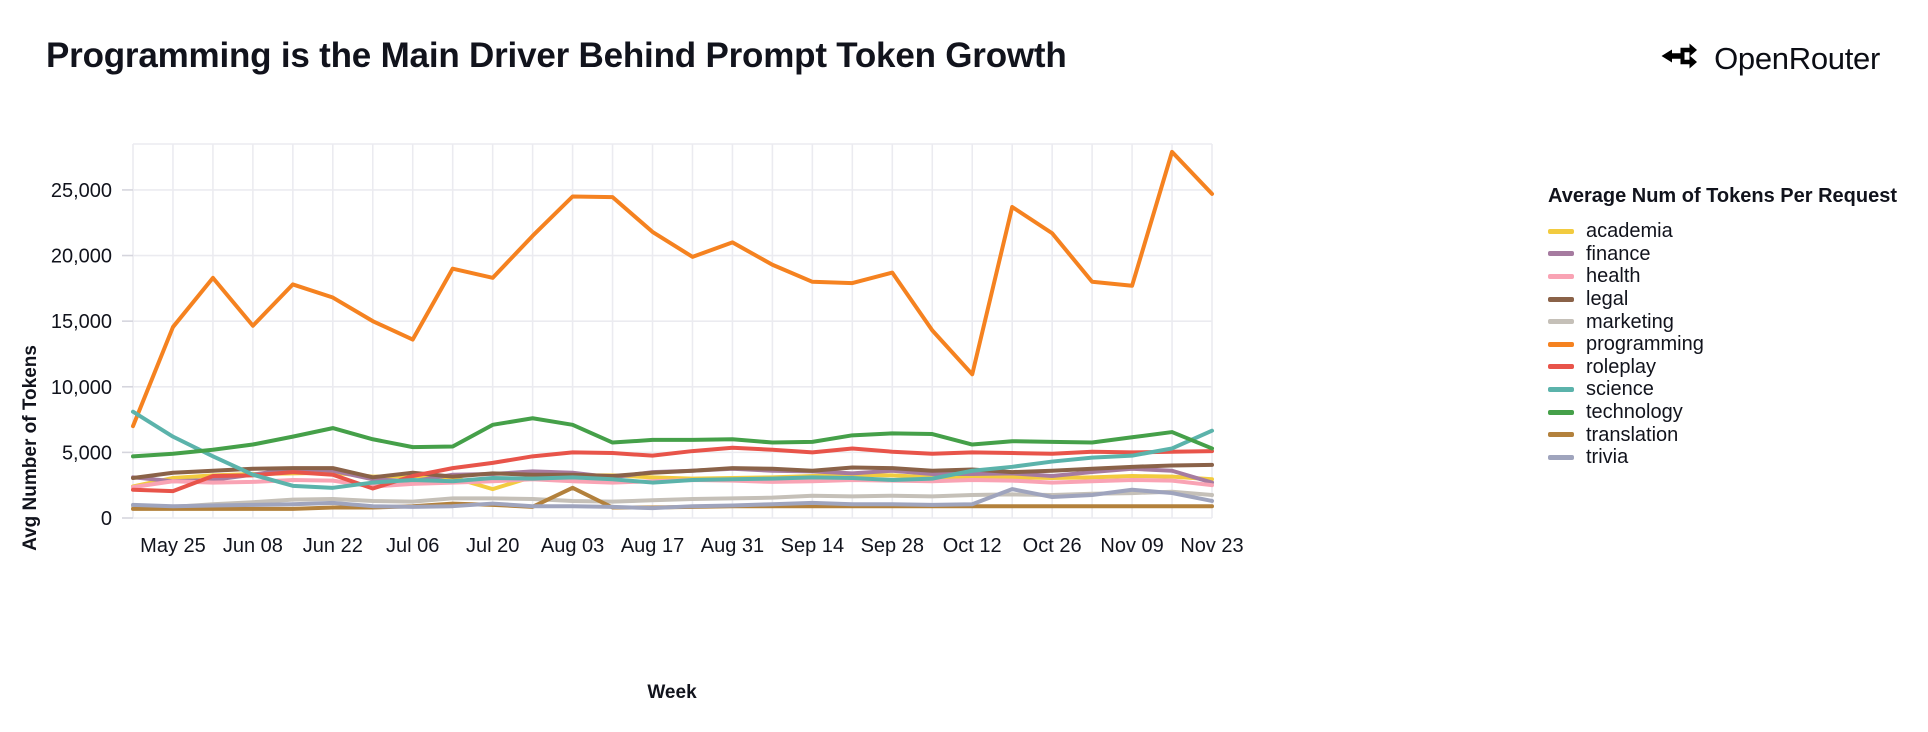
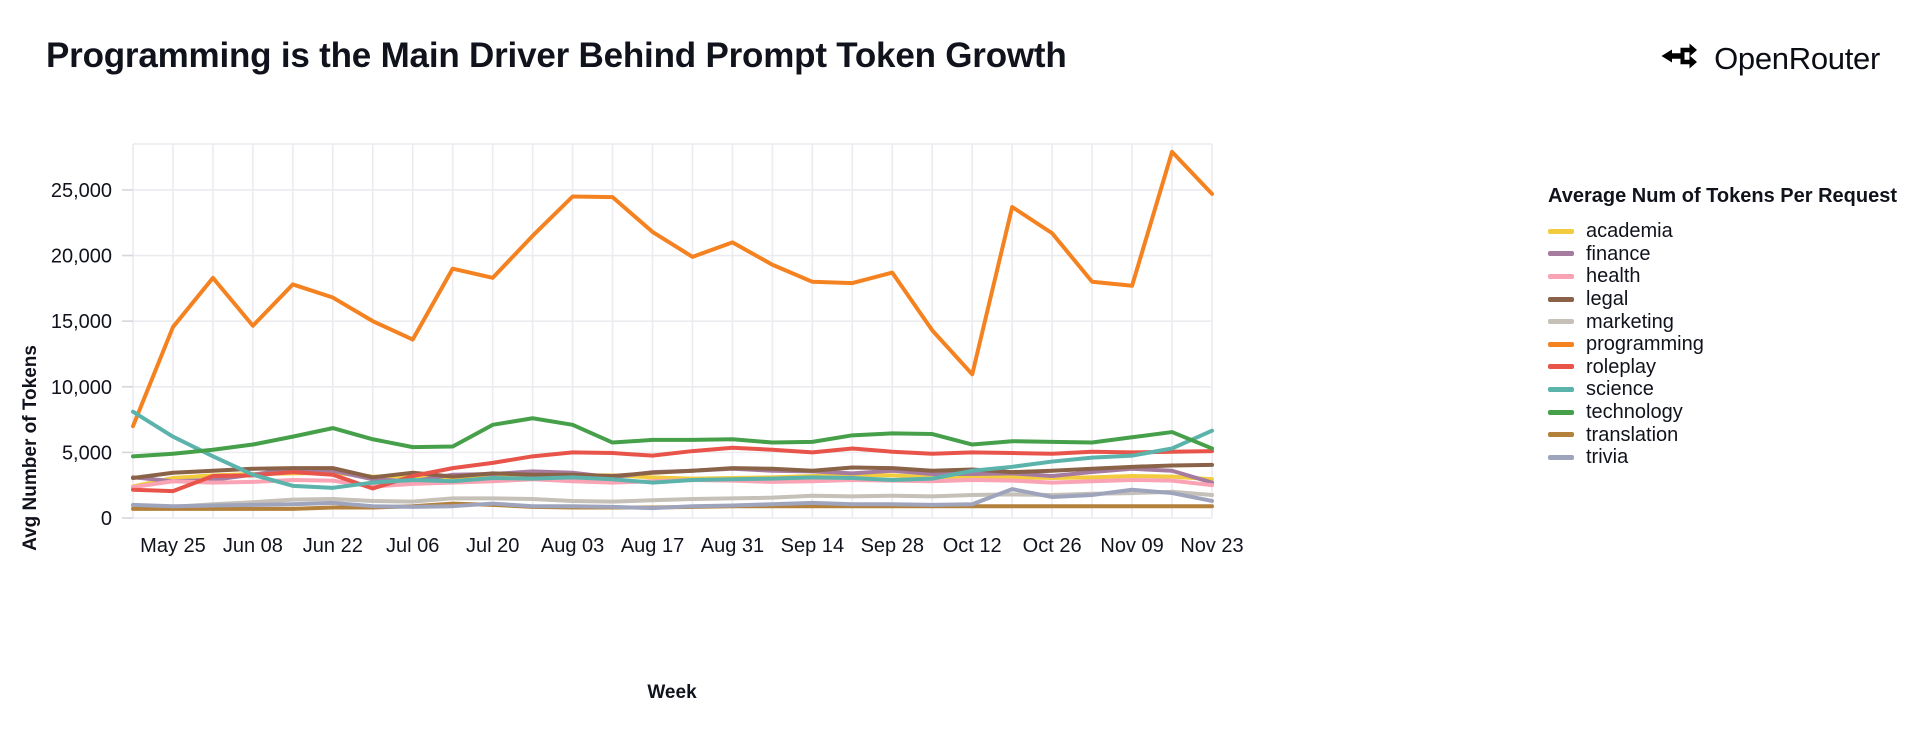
academia/Jul 20: 2200 -> 3200
translation/Aug 03: 2300 -> 800
